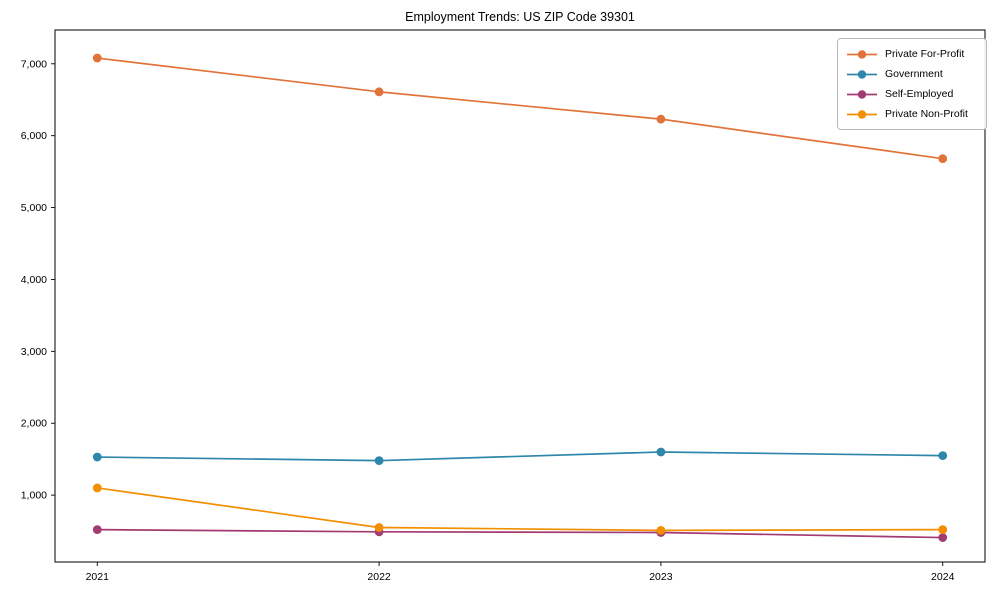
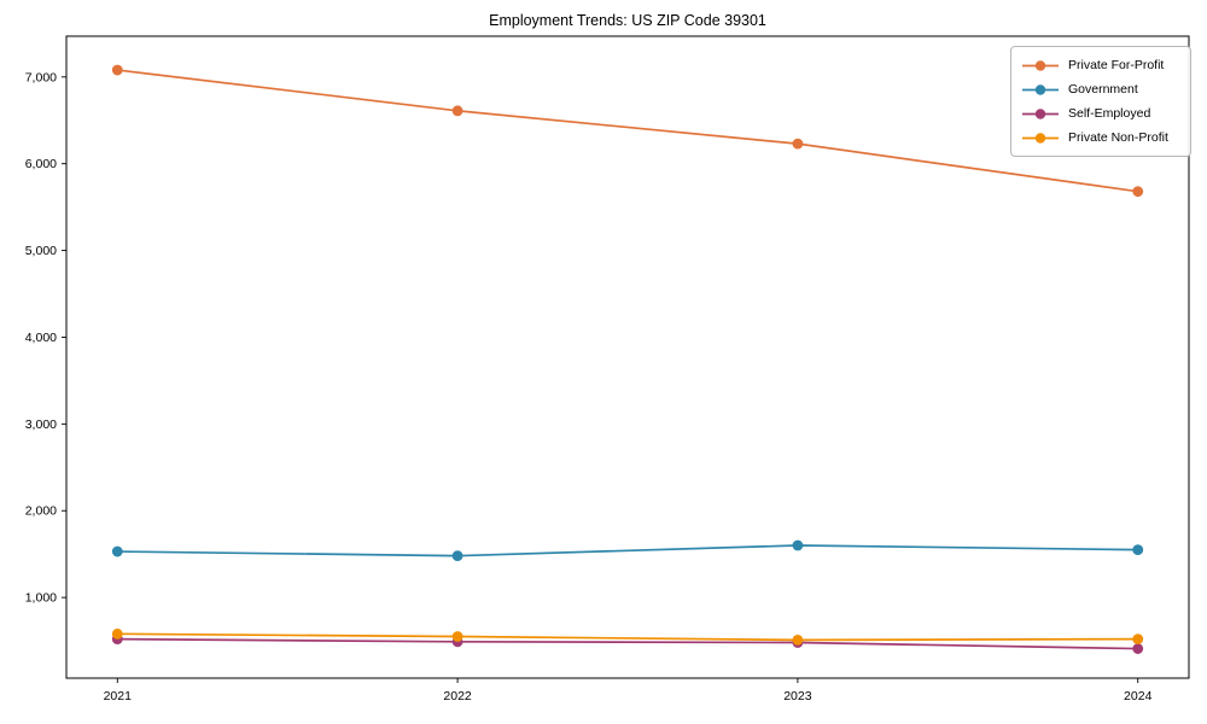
Private Non-Profit/2021: 1100 -> 600
